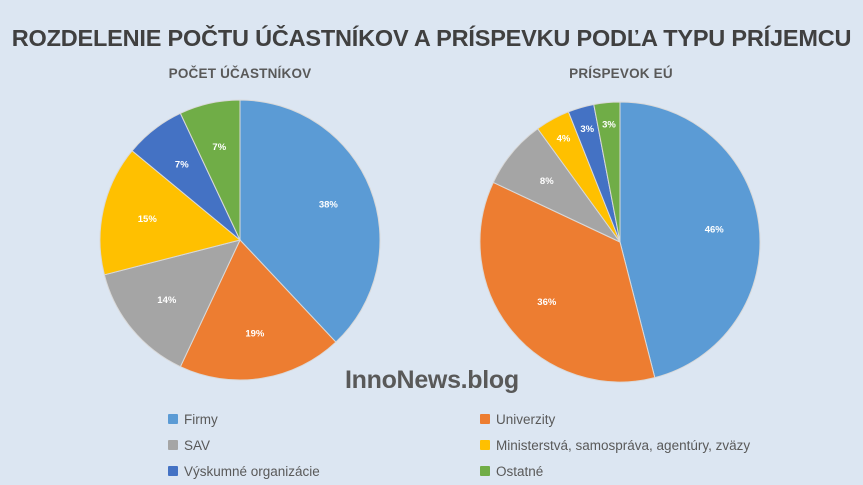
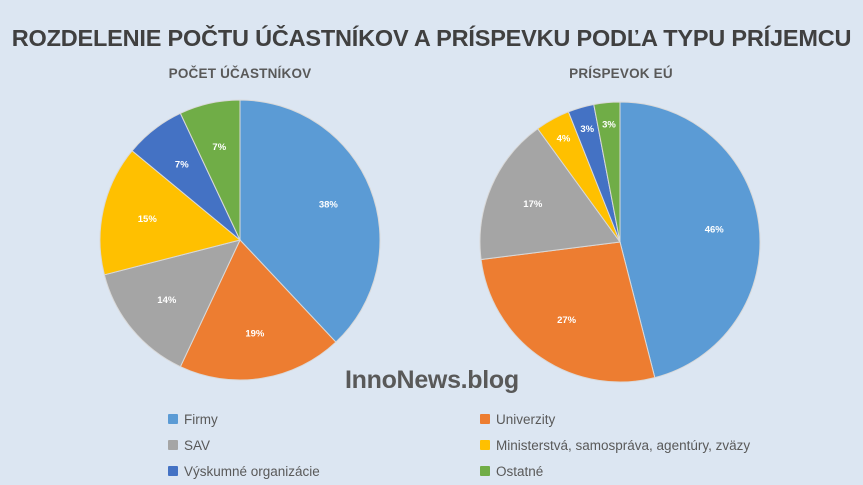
PRÍSPEVOK EÚ/Univerzity: 36% -> 27%
PRÍSPEVOK EÚ/SAV: 8% -> 17%
